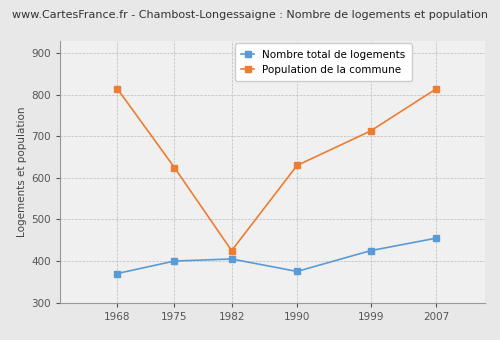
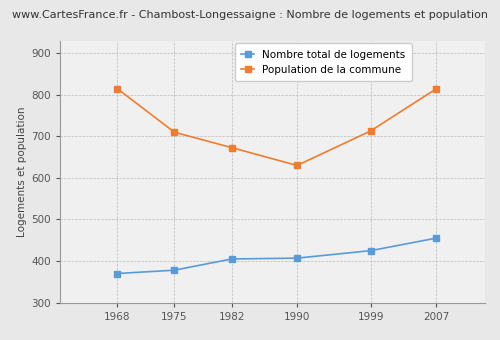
Nombre total de logements/1975: 400 -> 378
Population de la commune/1975: 625 -> 710
Population de la commune/1982: 425 -> 673
Nombre total de logements/1990: 375 -> 407
